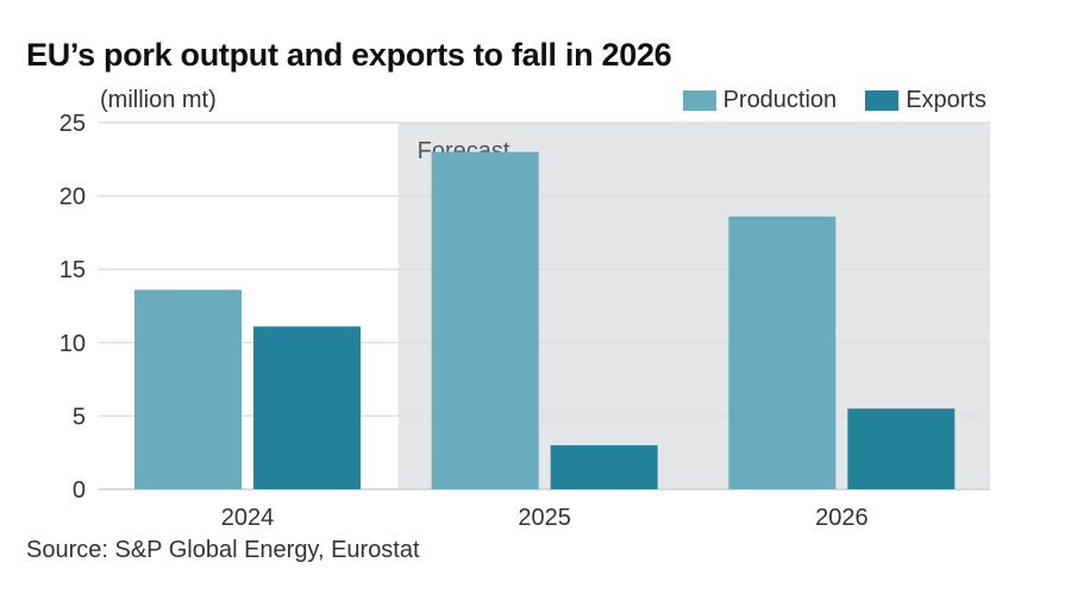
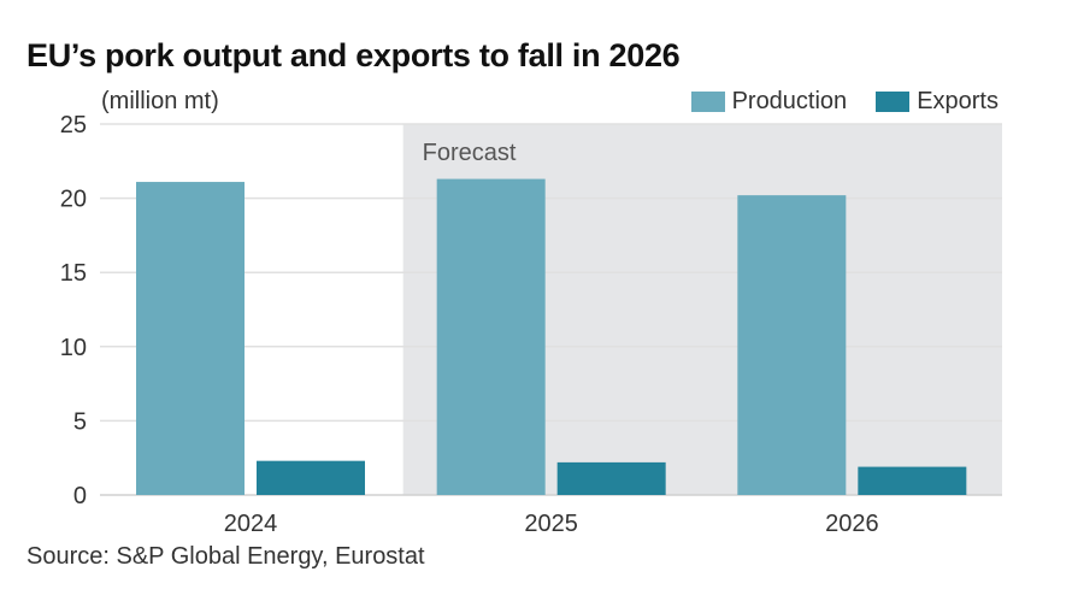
Production/2024: 13.6 -> 21.1
Exports/2024: 11.1 -> 2.3
Production/2025: 23.0 -> 21.3
Exports/2025: 3.0 -> 2.2
Production/2026: 18.6 -> 20.2
Exports/2026: 5.5 -> 1.9
